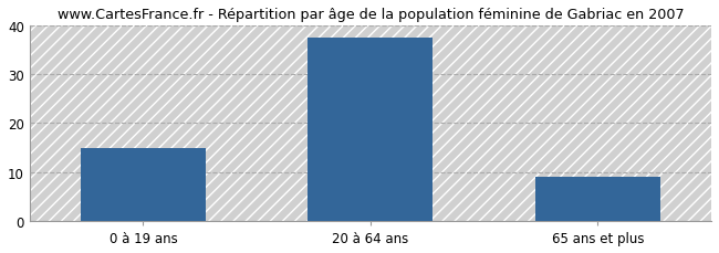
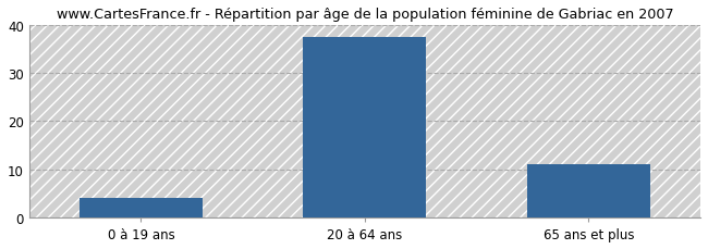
0 à 19 ans: 15.0 -> 4.0
65 ans et plus: 9.0 -> 11.0
